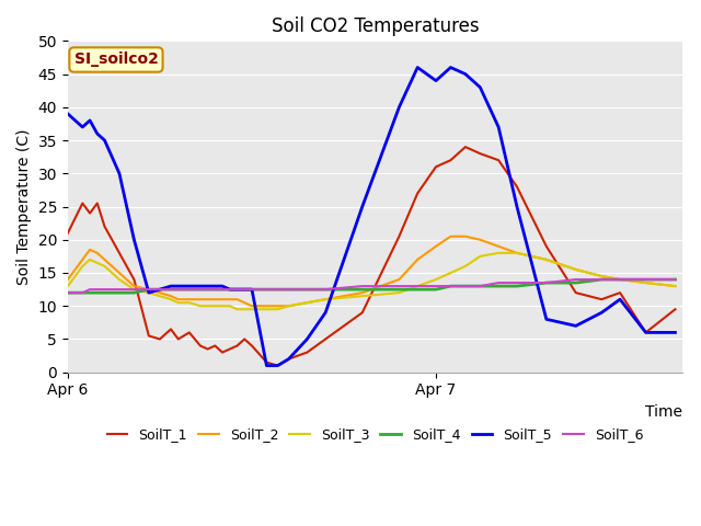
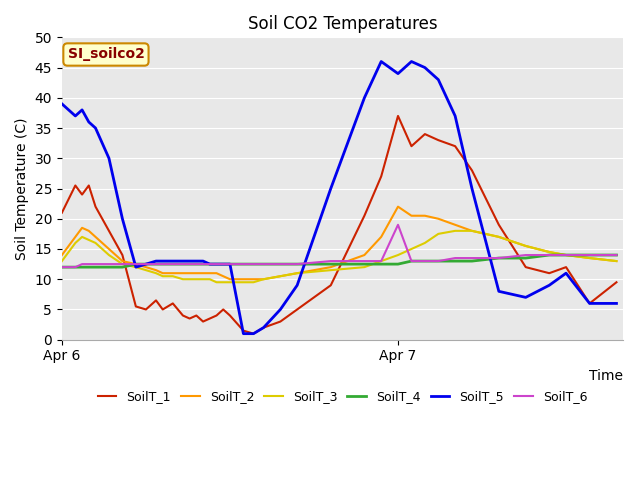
SoilT_1/Apr 7: 31.0 -> 37.0
SoilT_2/Apr 7: 19.0 -> 22.0
SoilT_6/Apr 7: 13.0 -> 19.0
